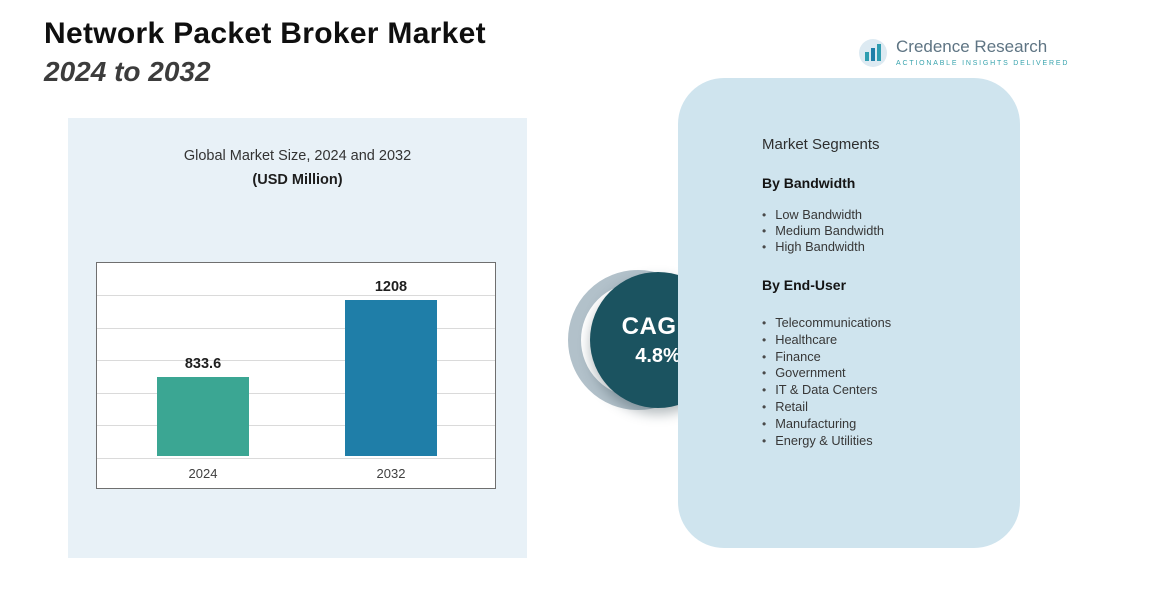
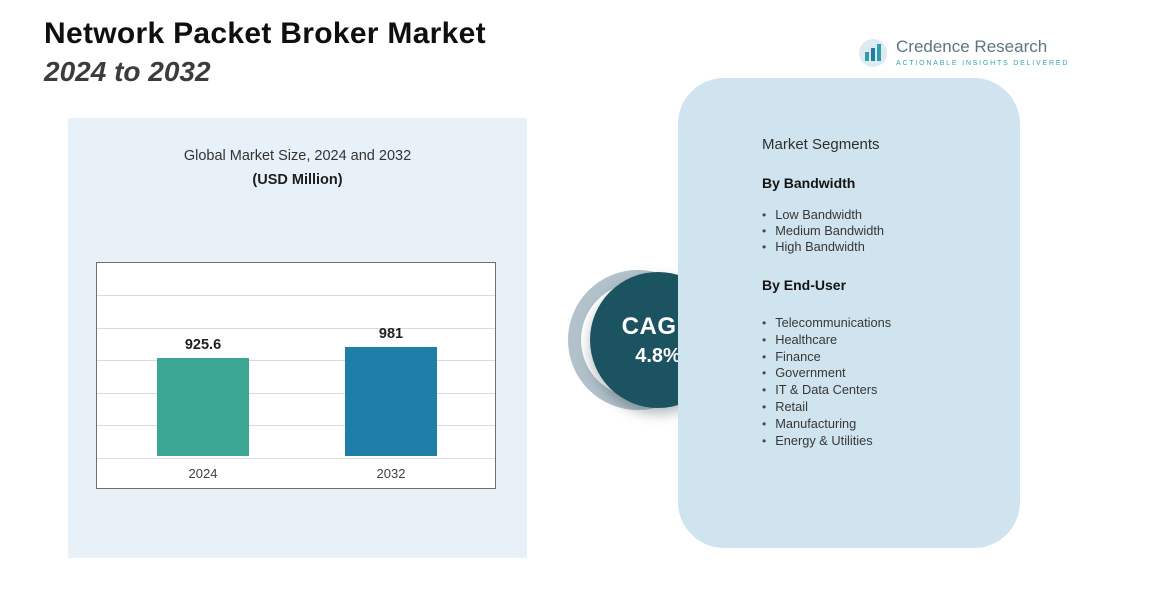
2024: 833.6 -> 925.6
2032: 1208 -> 981
